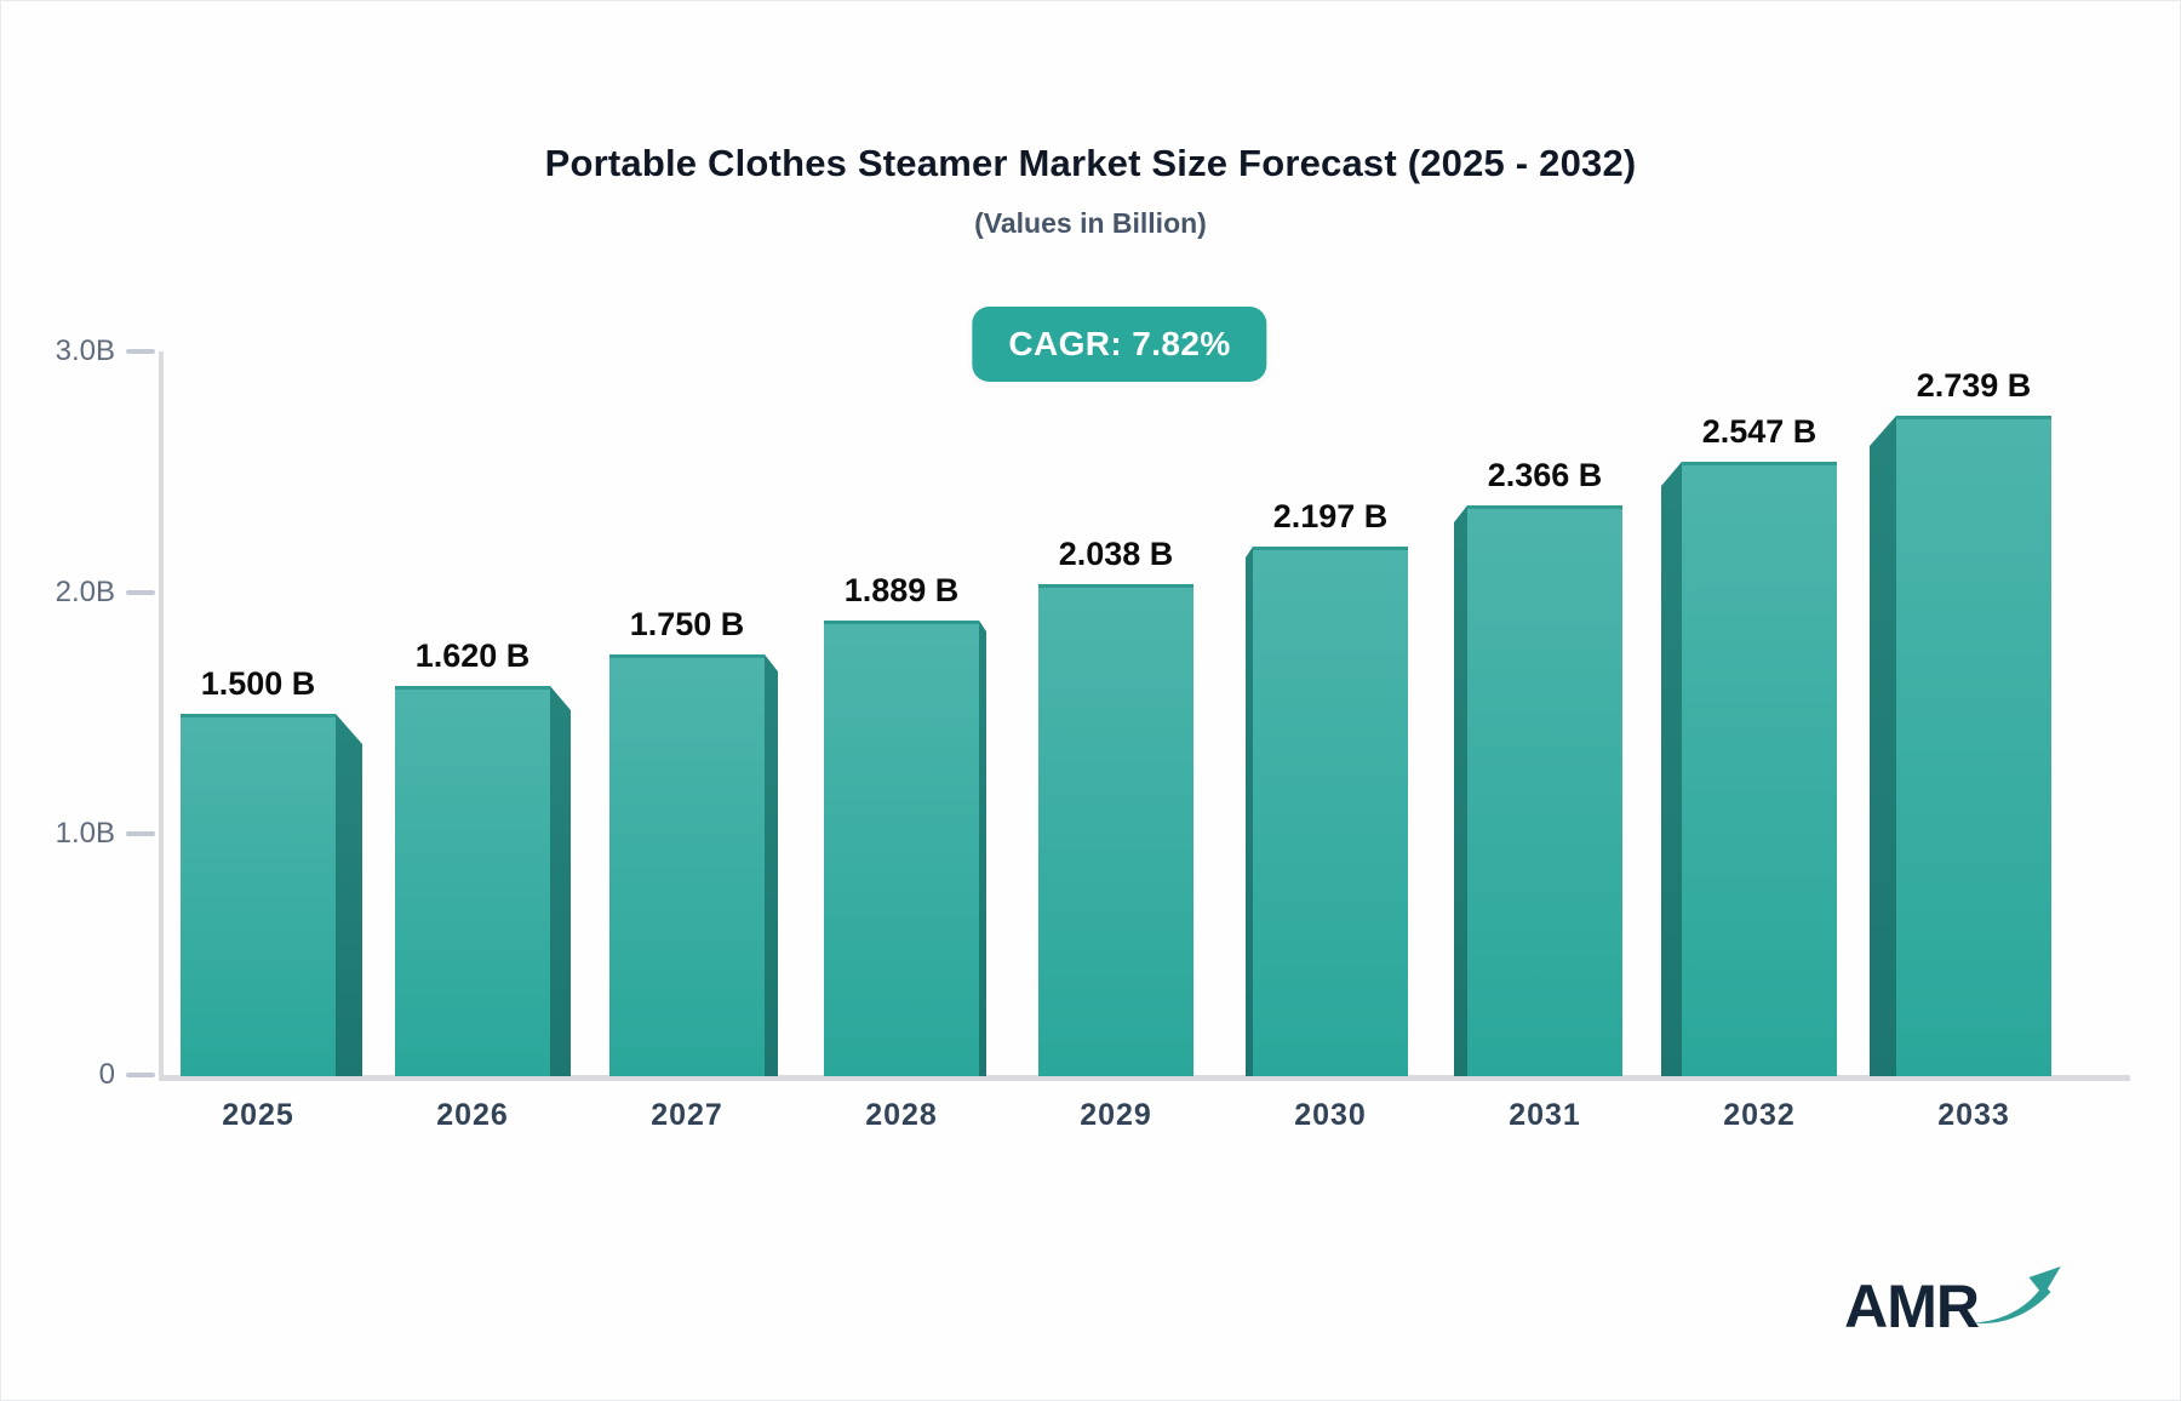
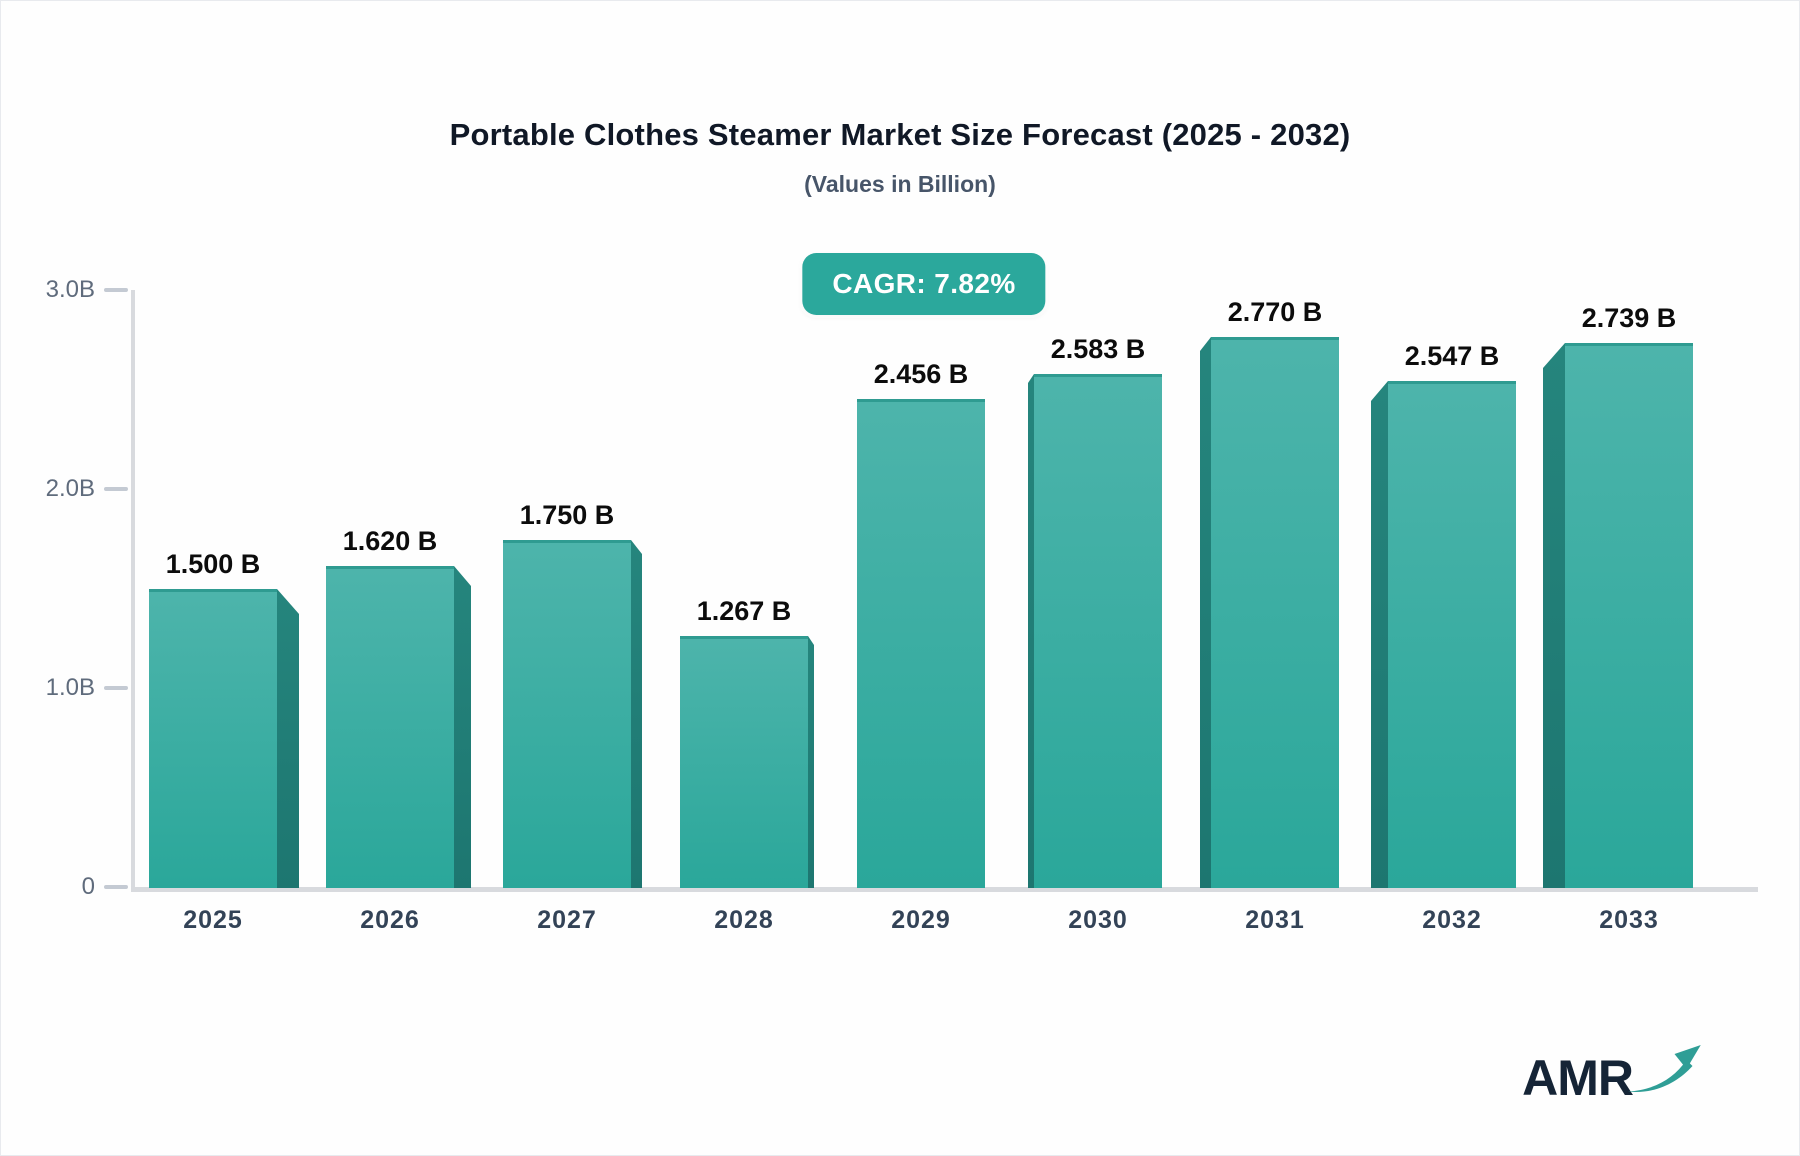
2028: 1.889 -> 1.267
2029: 2.038 -> 2.456
2030: 2.197 -> 2.583
2031: 2.366 -> 2.770
